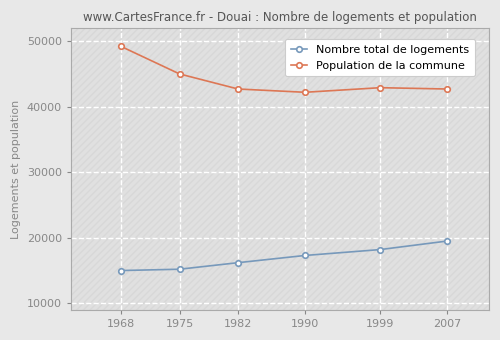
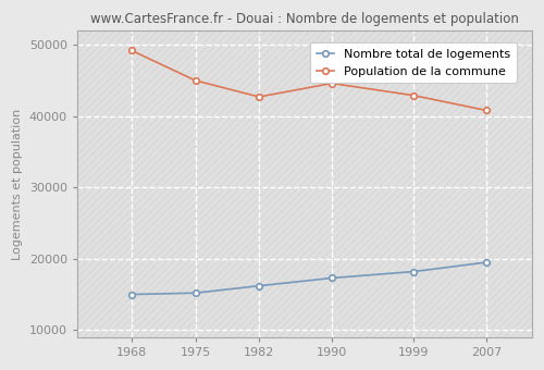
Population de la commune/1990: 42200 -> 44600
Population de la commune/2007: 42700 -> 40800
